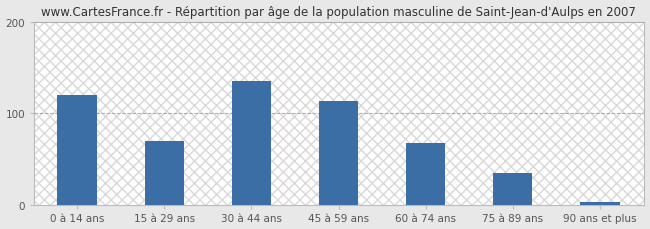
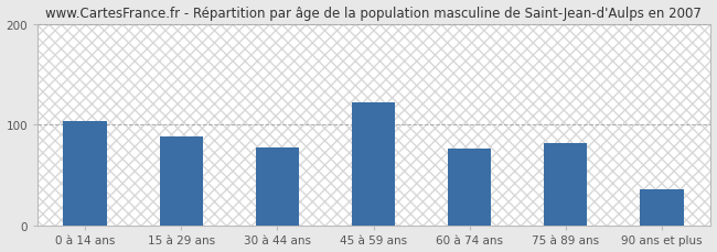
0 à 14 ans: 120 -> 104
15 à 29 ans: 70 -> 88
30 à 44 ans: 135 -> 78
45 à 59 ans: 113 -> 122
60 à 74 ans: 68 -> 76
75 à 89 ans: 35 -> 82
90 ans et plus: 3 -> 36
